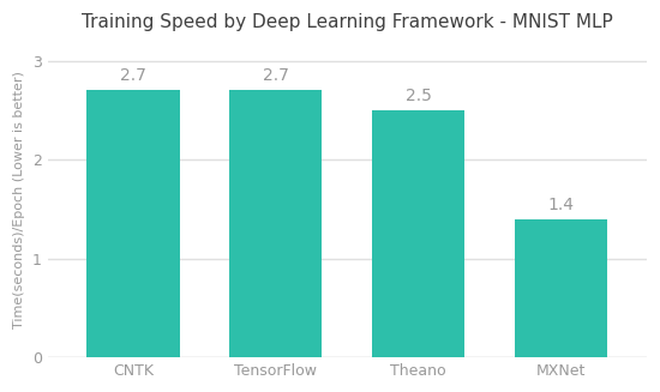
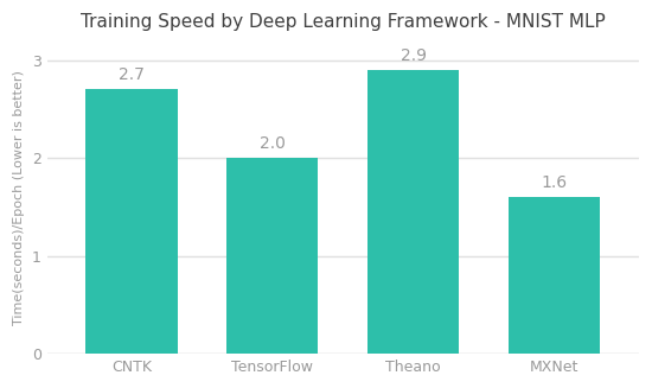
TensorFlow: 2.7 -> 2.0
Theano: 2.5 -> 2.9
MXNet: 1.4 -> 1.6
